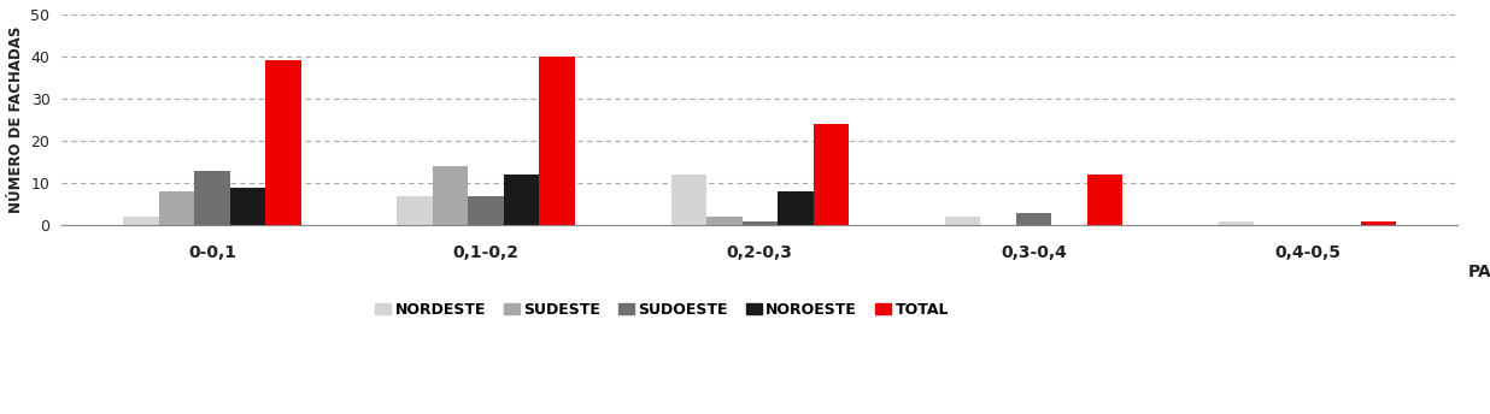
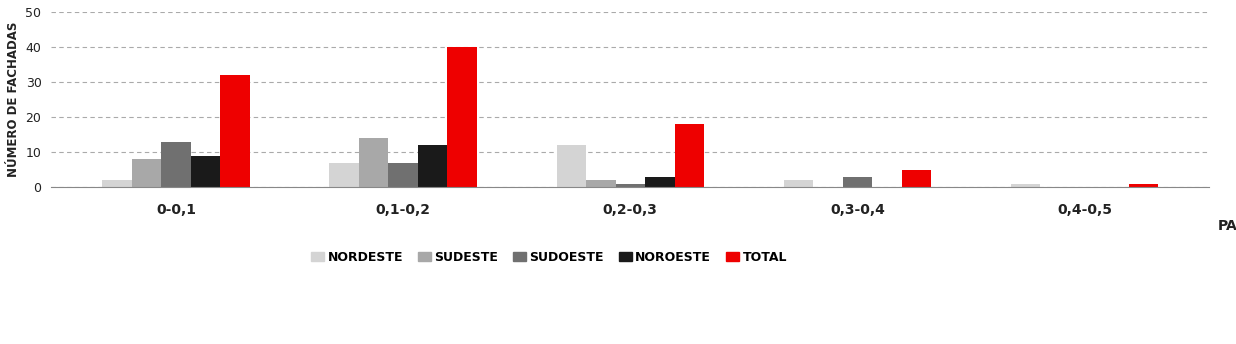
TOTAL/0-0,1: 39 -> 32
NOROESTE/0,2-0,3: 8 -> 3
TOTAL/0,2-0,3: 24 -> 18
TOTAL/0,3-0,4: 12 -> 5
